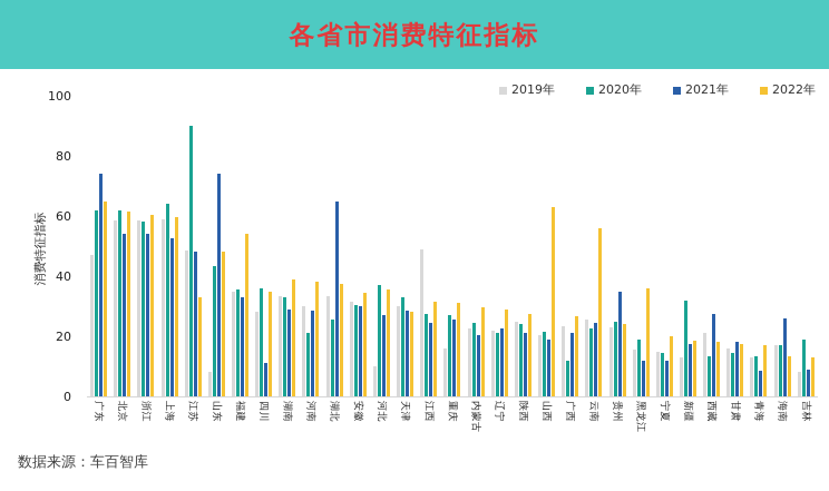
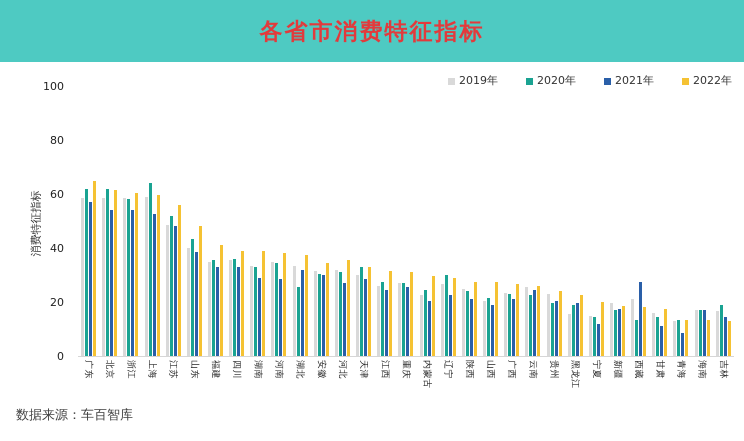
2019年/广东: 47 -> 58
2021年/广东: 74 -> 57
2020年/江苏: 90 -> 52
2022年/江苏: 33 -> 56
2019年/山东: 8 -> 40
2021年/山东: 74 -> 38
2022年/福建: 54 -> 41
2019年/四川: 28 -> 36
2021年/四川: 11 -> 33
2022年/四川: 35 -> 39
2019年/河南: 30 -> 35
2020年/河南: 21 -> 34
2021年/湖北: 65 -> 32
2019年/河北: 10 -> 32
2020年/河北: 37 -> 31
2022年/天津: 28 -> 33
2019年/江西: 49 -> 26
2019年/重庆: 16 -> 27
2019年/辽宁: 22 -> 26
2020年/辽宁: 21 -> 30
2022年/山西: 63 -> 28
2020年/广西: 12 -> 23
2022年/云南: 56 -> 26
2020年/贵州: 25 -> 20
2021年/贵州: 35 -> 20
2021年/黑龙江: 12 -> 20
2022年/黑龙江: 36 -> 22
2019年/新疆: 13 -> 20
2020年/新疆: 32 -> 17
2021年/甘肃: 18 -> 11
2022年/青海: 17 -> 14
2021年/海南: 26 -> 17
2019年/吉林: 8 -> 16
2021年/吉林: 9 -> 14
